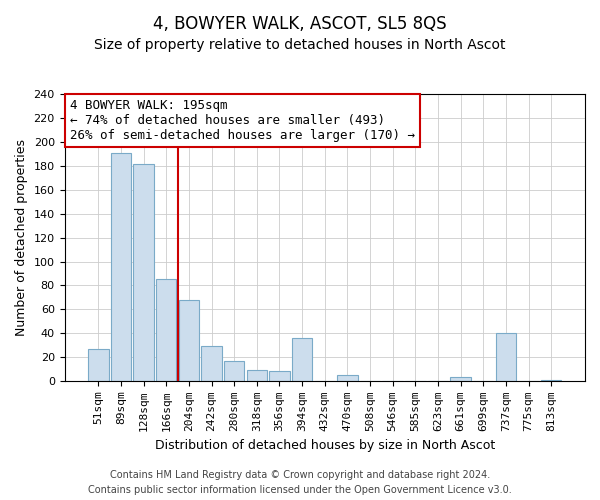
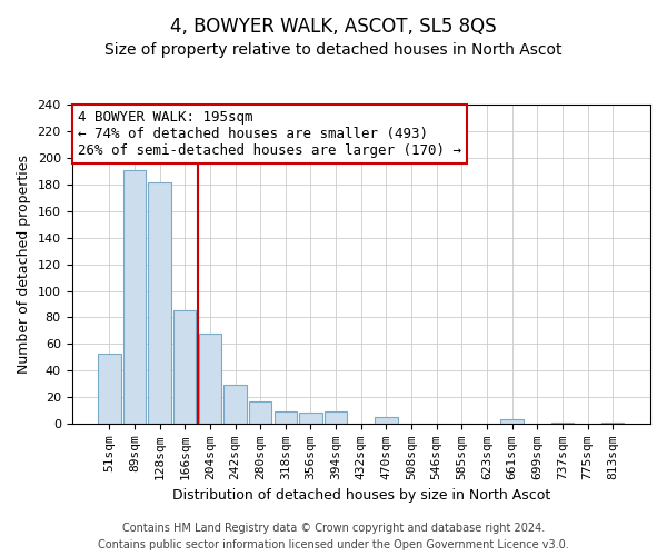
51sqm: 27 -> 53
394sqm: 36 -> 9
737sqm: 40 -> 1
